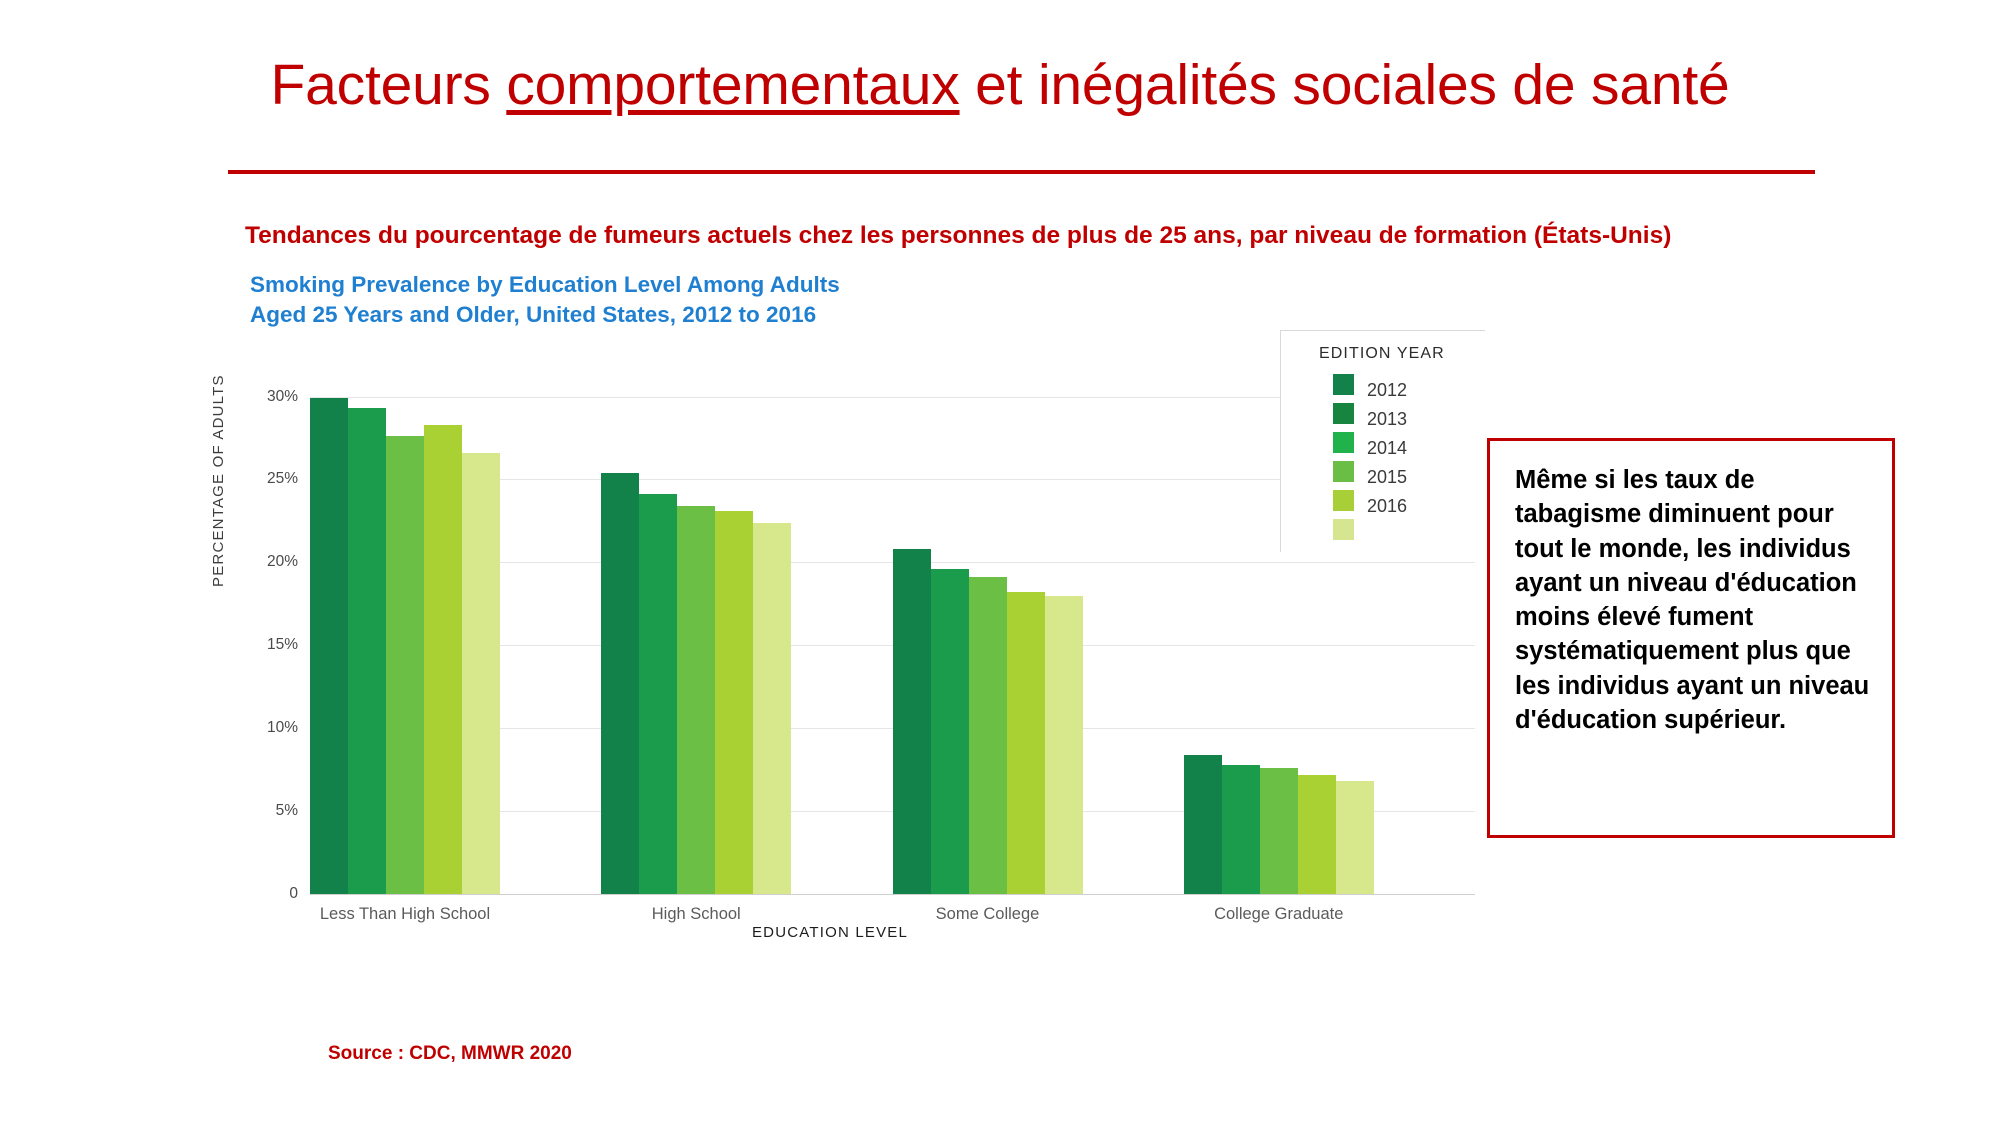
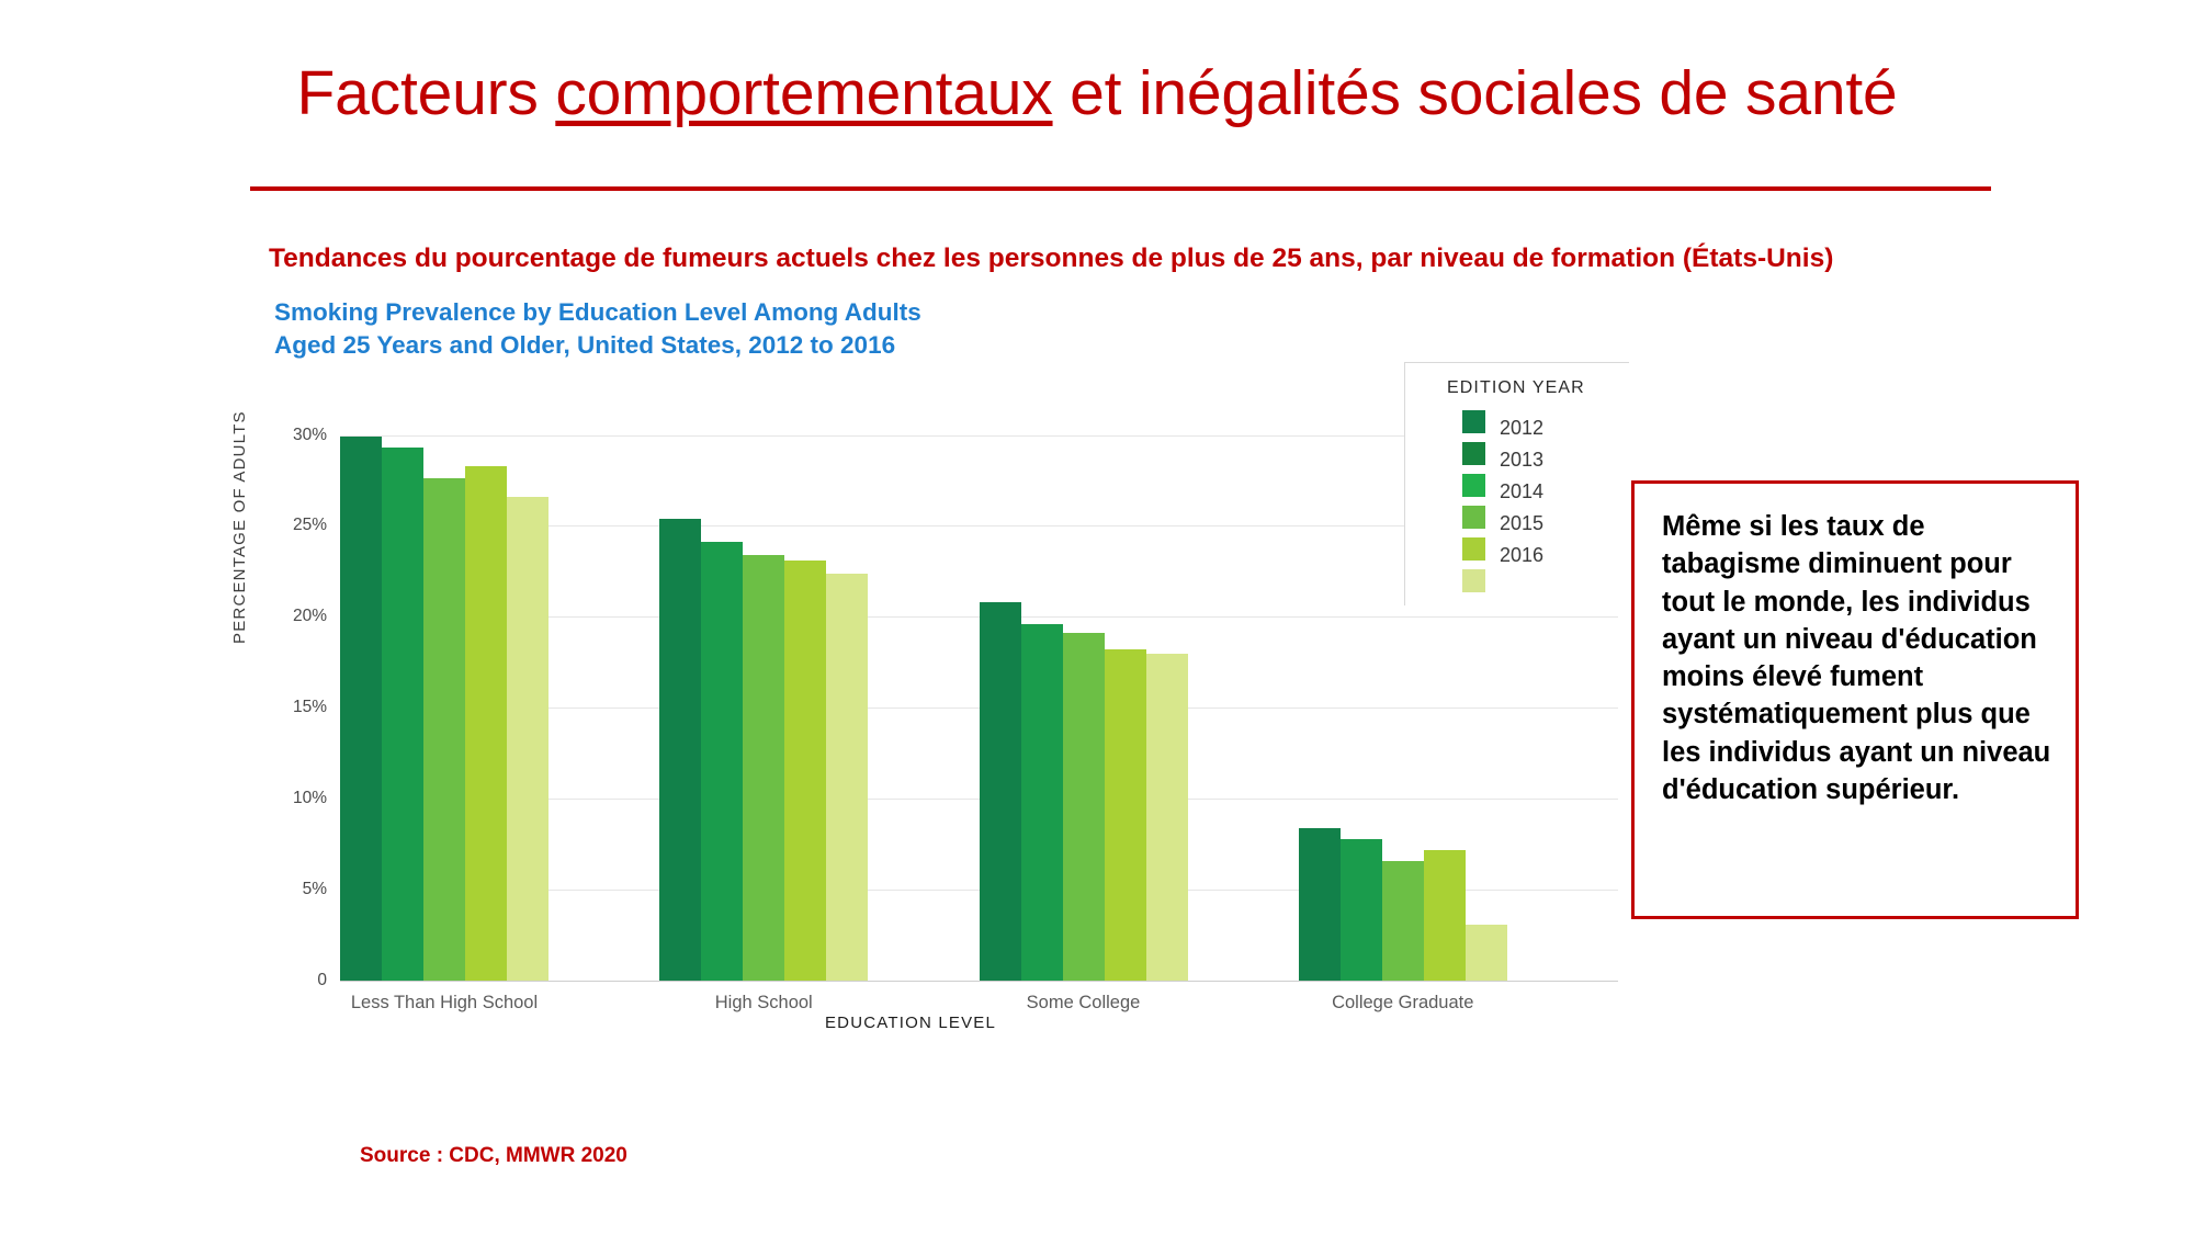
2014/College Graduate: 7.6% -> 6.6%
2016/College Graduate: 6.8% -> 3.1%
